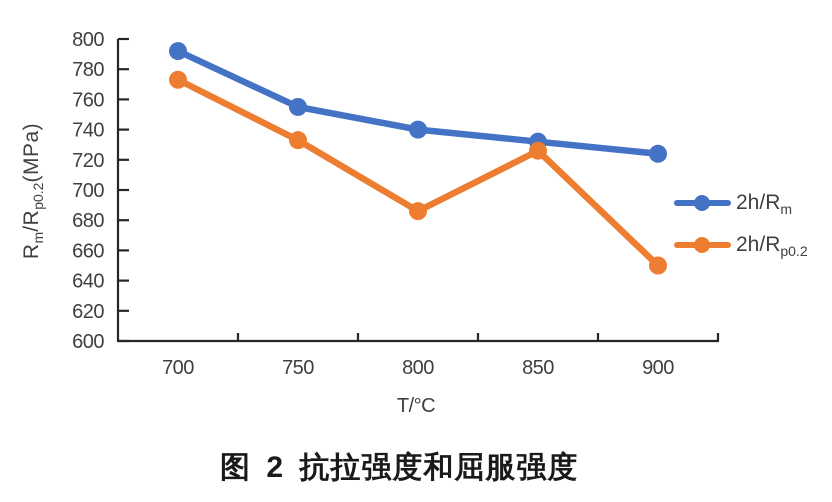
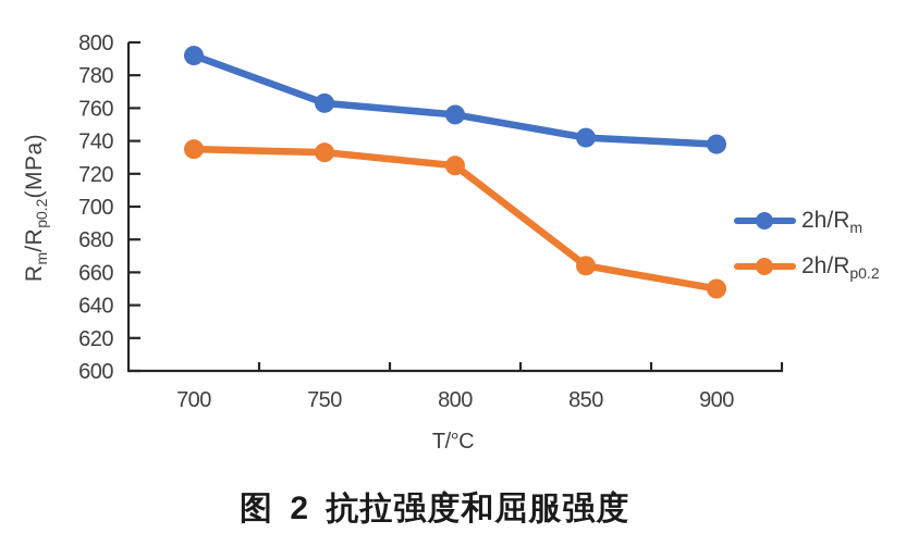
2h/Rp0.2/700: 773 -> 735
2h/Rm/750: 755 -> 763
2h/Rm/800: 740 -> 756
2h/Rp0.2/800: 686 -> 725
2h/Rm/850: 732 -> 742
2h/Rp0.2/850: 726 -> 664
2h/Rm/900: 724 -> 738
